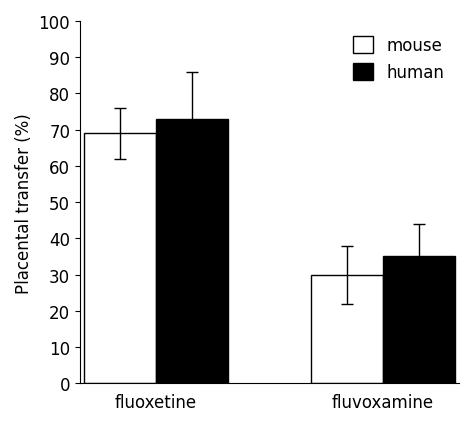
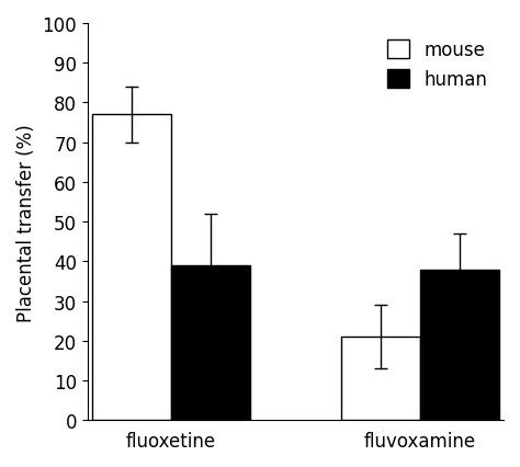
mouse/fluoxetine: 69 -> 77
human/fluoxetine: 73 -> 39
mouse/fluvoxamine: 30 -> 21
human/fluvoxamine: 35 -> 38
